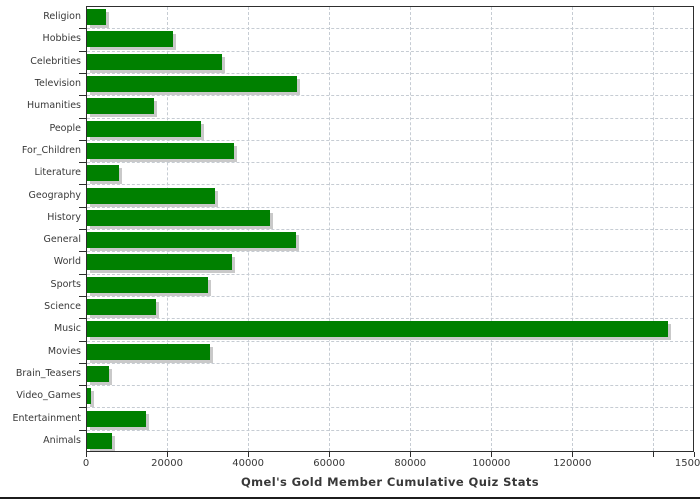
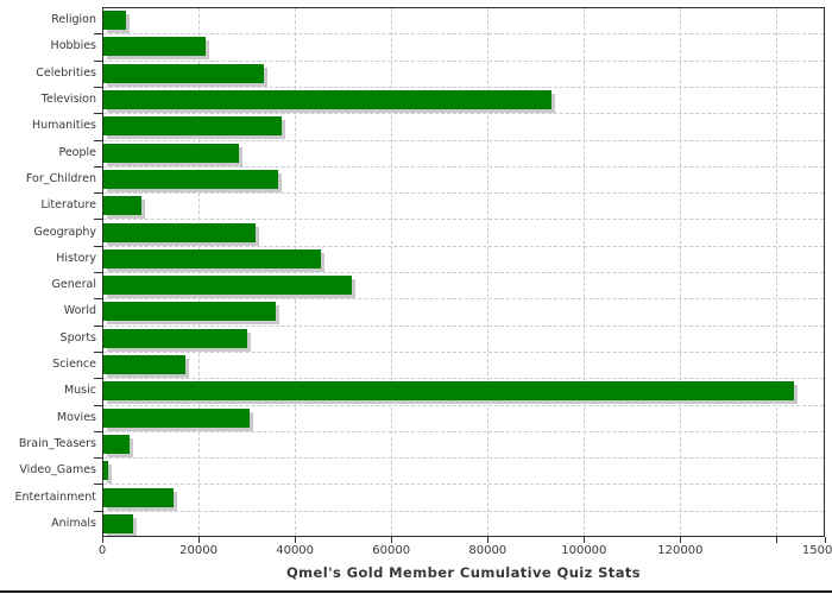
Television: 52000 -> 93000
Humanities: 16000 -> 37000
